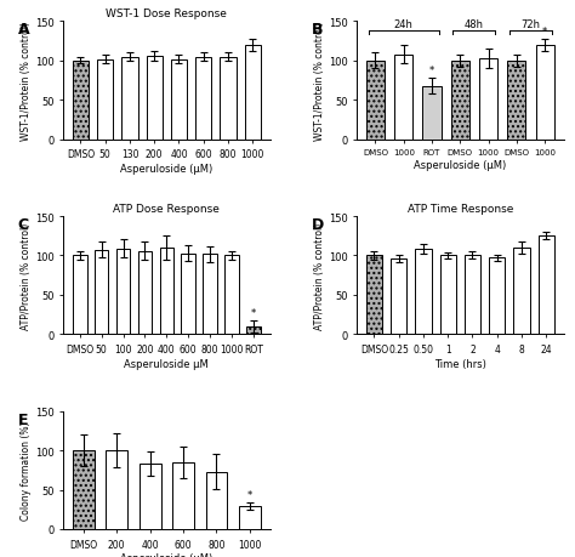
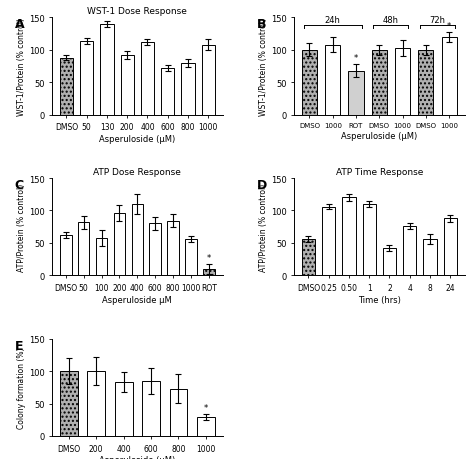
WST-1 Dose Response/DMSO: 100 -> 88
WST-1 Dose Response/50: 102 -> 114
WST-1 Dose Response/130: 105 -> 140
WST-1 Dose Response/200: 106 -> 92
WST-1 Dose Response/400: 102 -> 112
WST-1 Dose Response/600: 105 -> 72
WST-1 Dose Response/800: 105 -> 80
WST-1 Dose Response/1000: 120 -> 108
ATP Dose Response/DMSO: 100 -> 62
ATP Dose Response/50: 107 -> 82
ATP Dose Response/100: 109 -> 58
ATP Dose Response/200: 106 -> 96
ATP Dose Response/600: 103 -> 80
ATP Dose Response/800: 102 -> 84
ATP Dose Response/1000: 100 -> 56
ATP Time Response/DMSO: 100 -> 56
ATP Time Response/0.25: 96 -> 106
ATP Time Response/0.50: 108 -> 120
ATP Time Response/1: 100 -> 110
ATP Time Response/2: 101 -> 42
ATP Time Response/4: 97 -> 76
ATP Time Response/8: 110 -> 56
ATP Time Response/24: 125 -> 88
